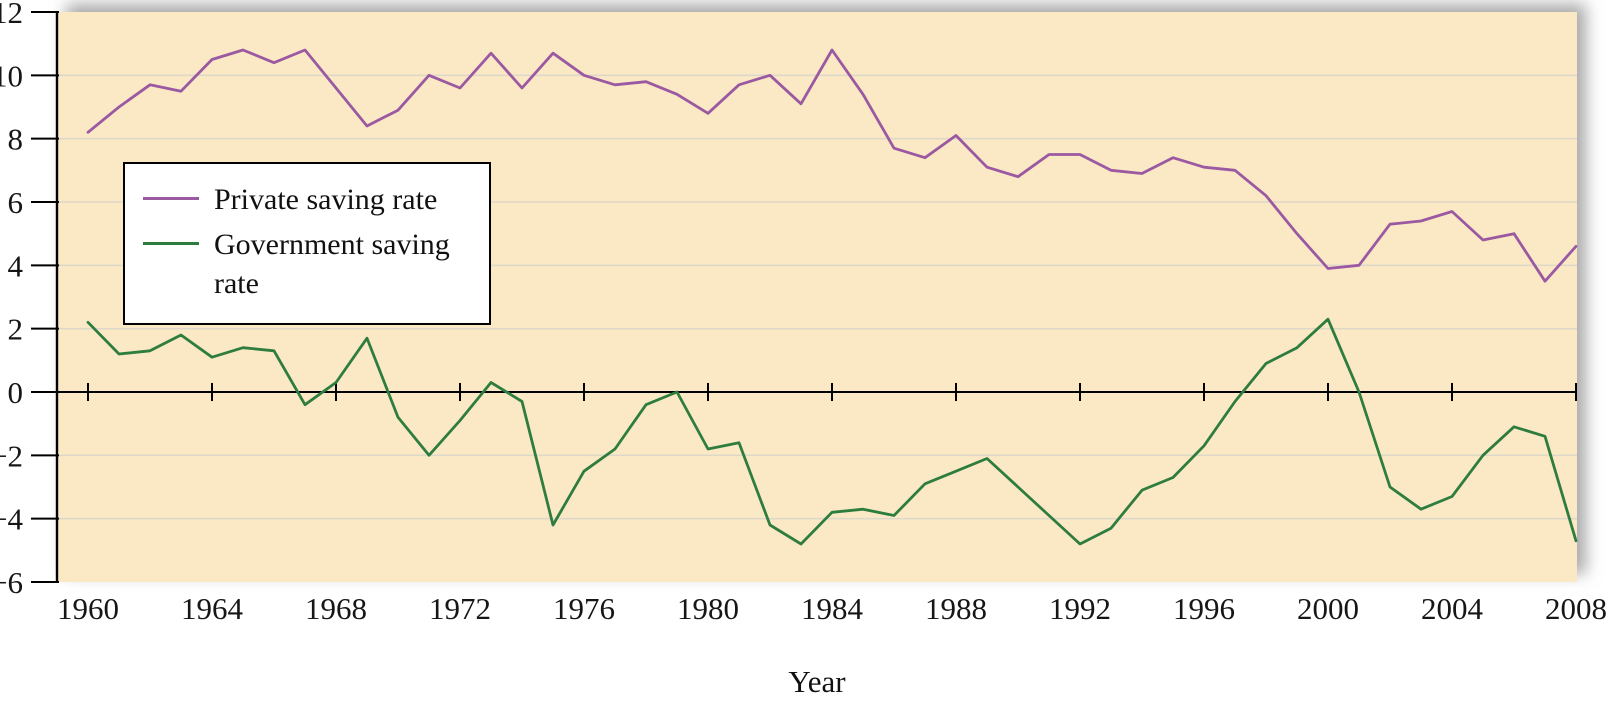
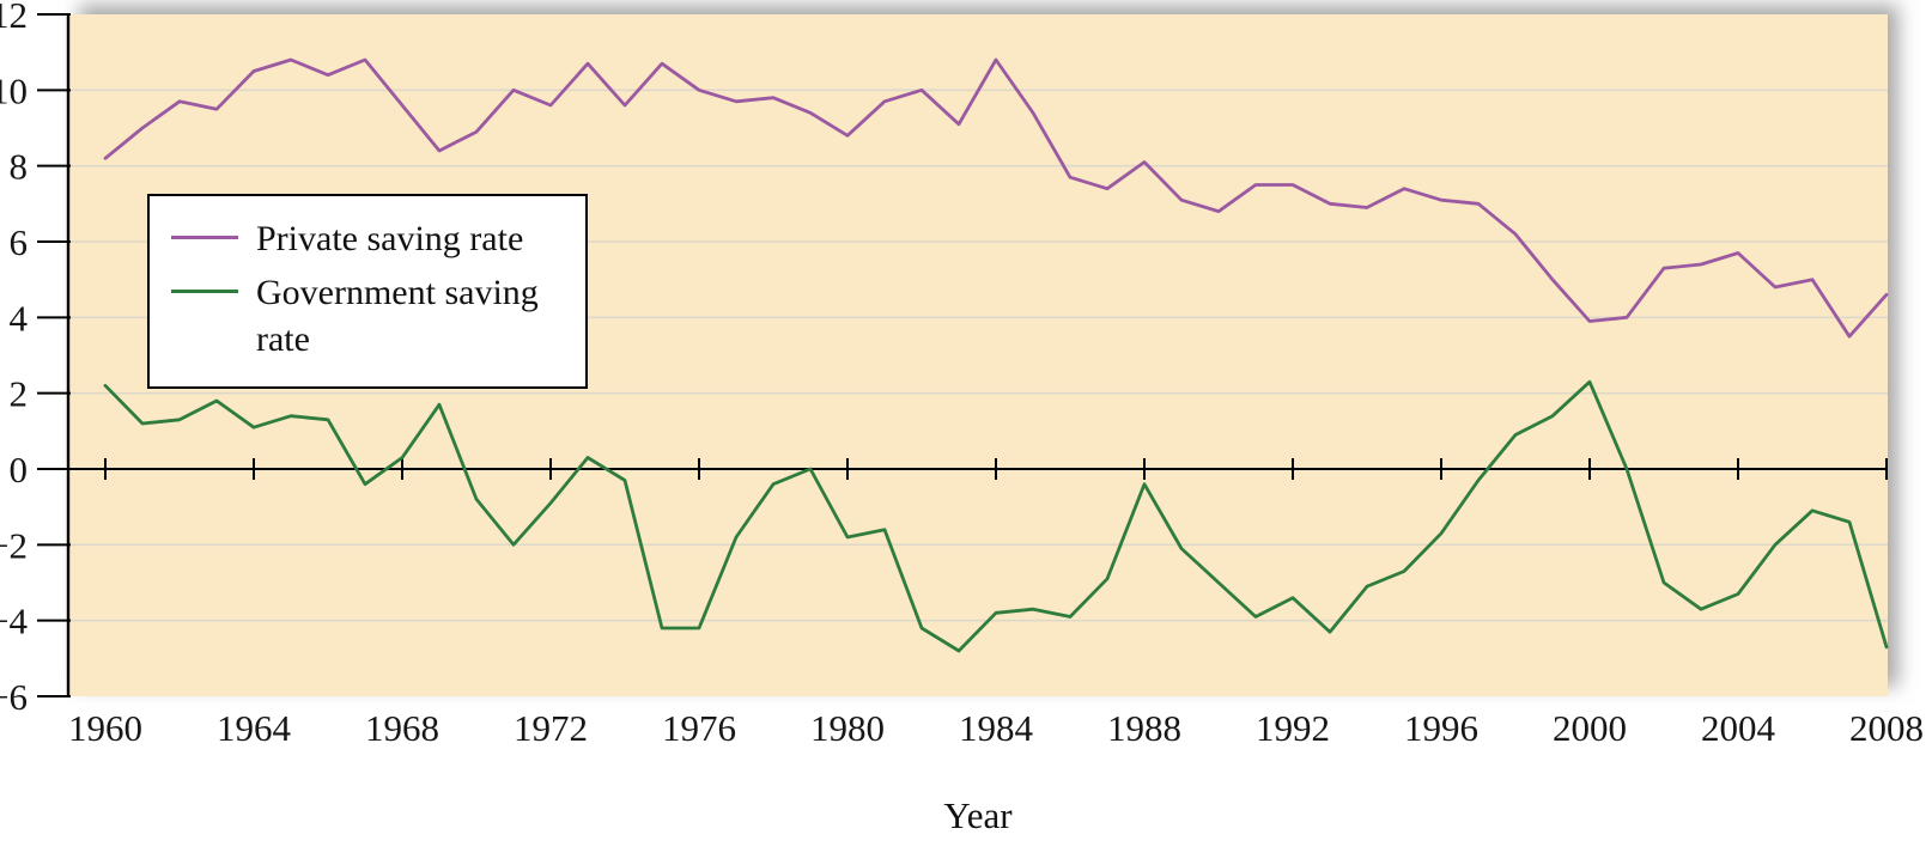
Government saving rate/1976: -2.5 -> -4.2
Government saving rate/1988: -2.5 -> -0.4
Government saving rate/1992: -4.8 -> -3.4
